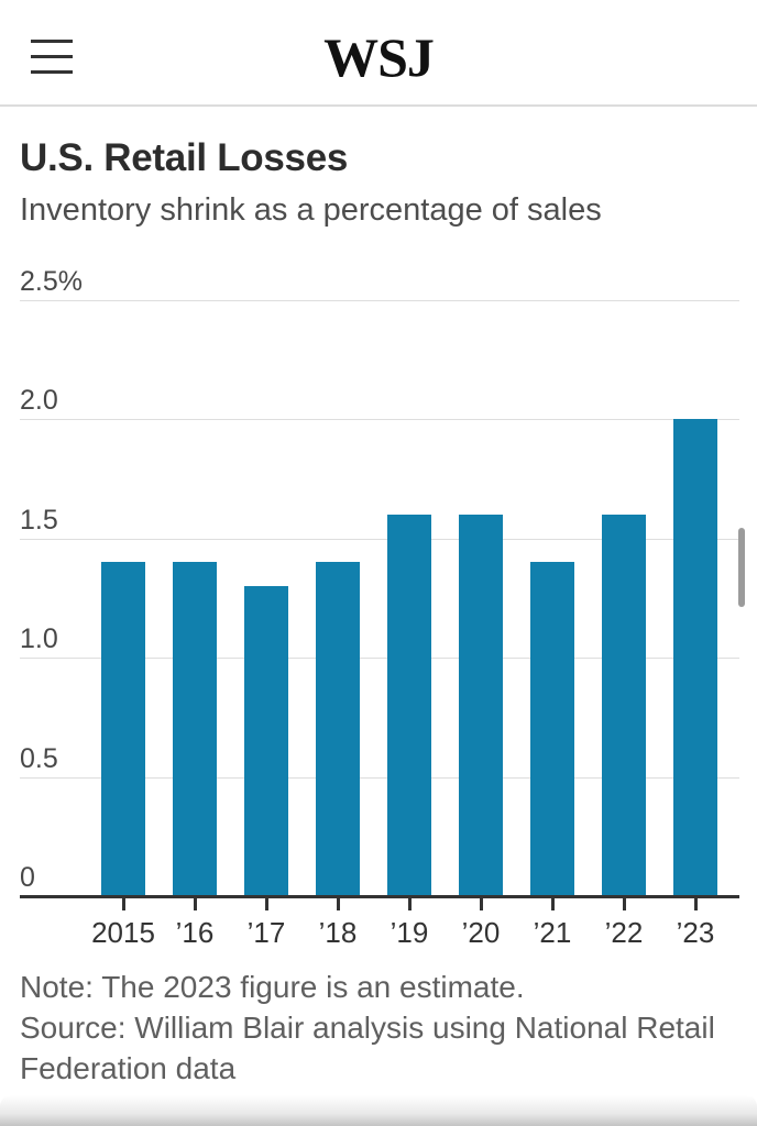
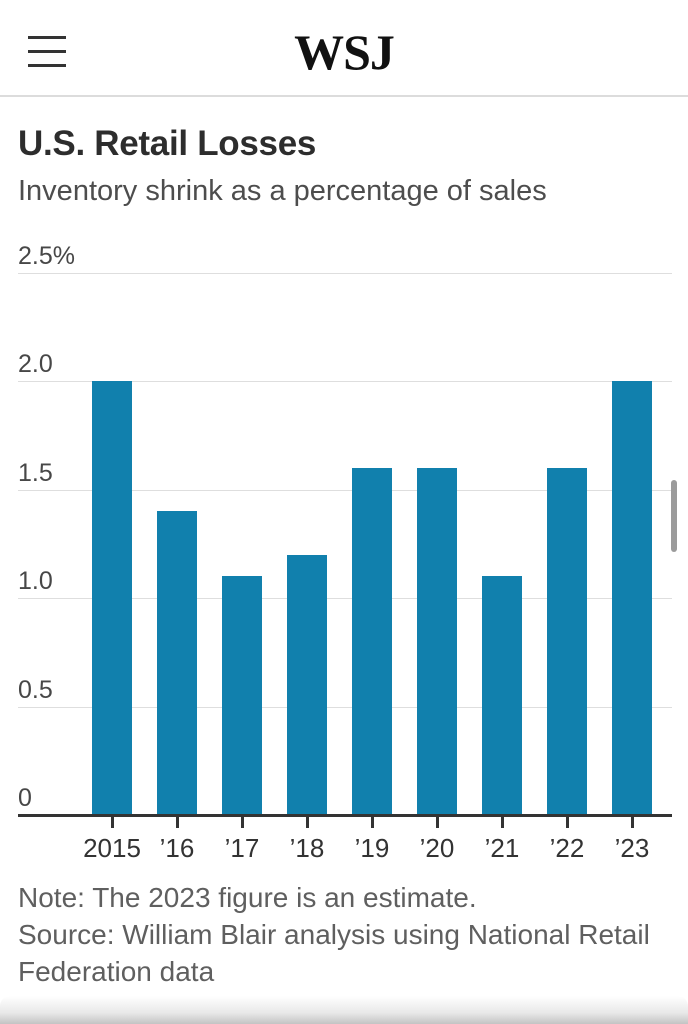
2015: 1.4% -> 2.0%
’17: 1.3% -> 1.1%
’18: 1.4% -> 1.2%
’21: 1.4% -> 1.1%
